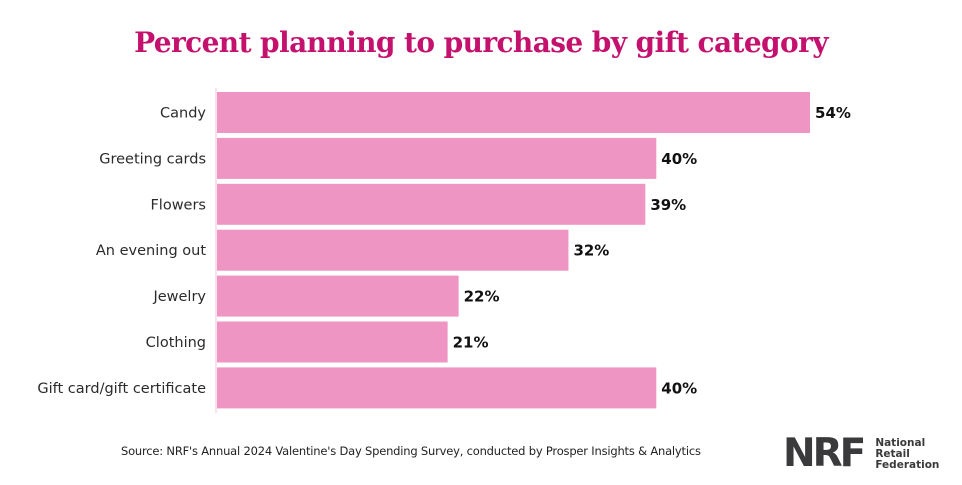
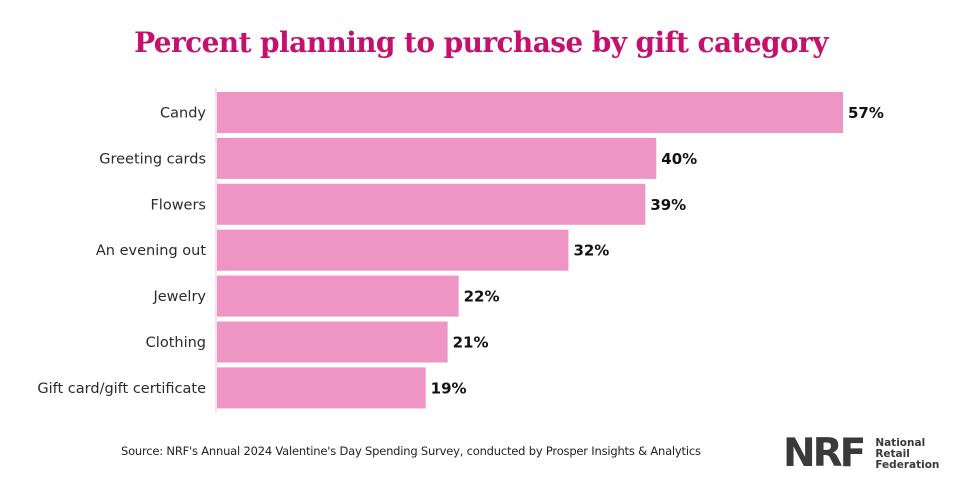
Candy: 54% -> 57%
Gift card/gift certificate: 40% -> 19%
